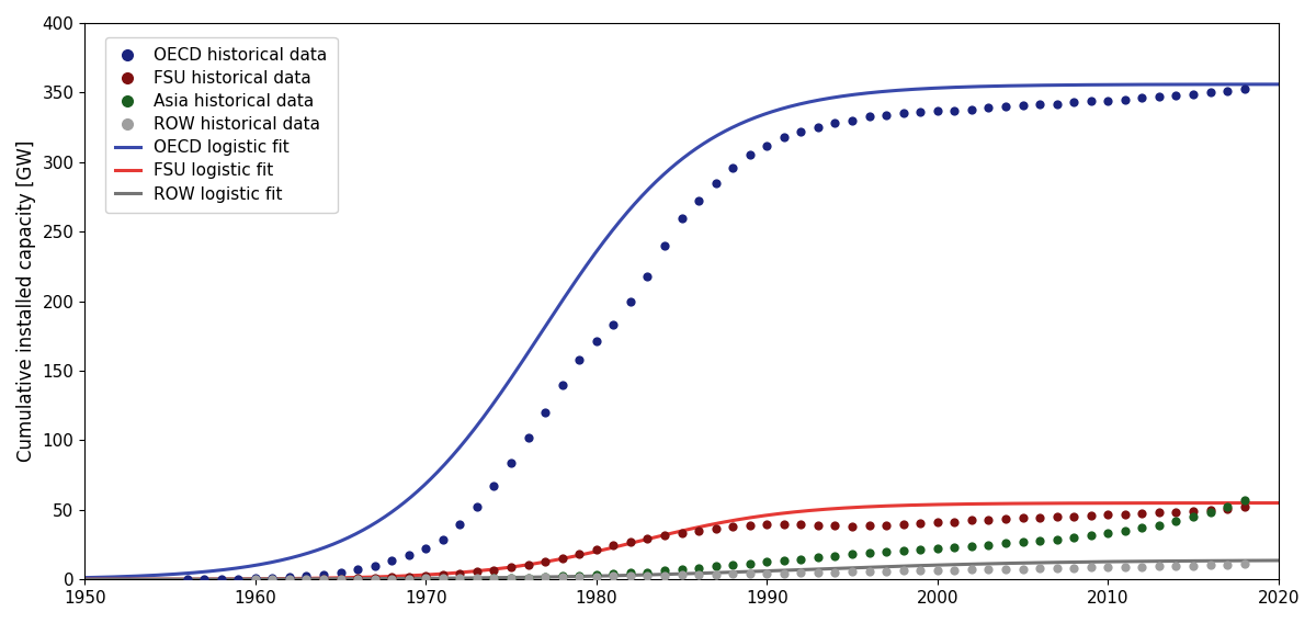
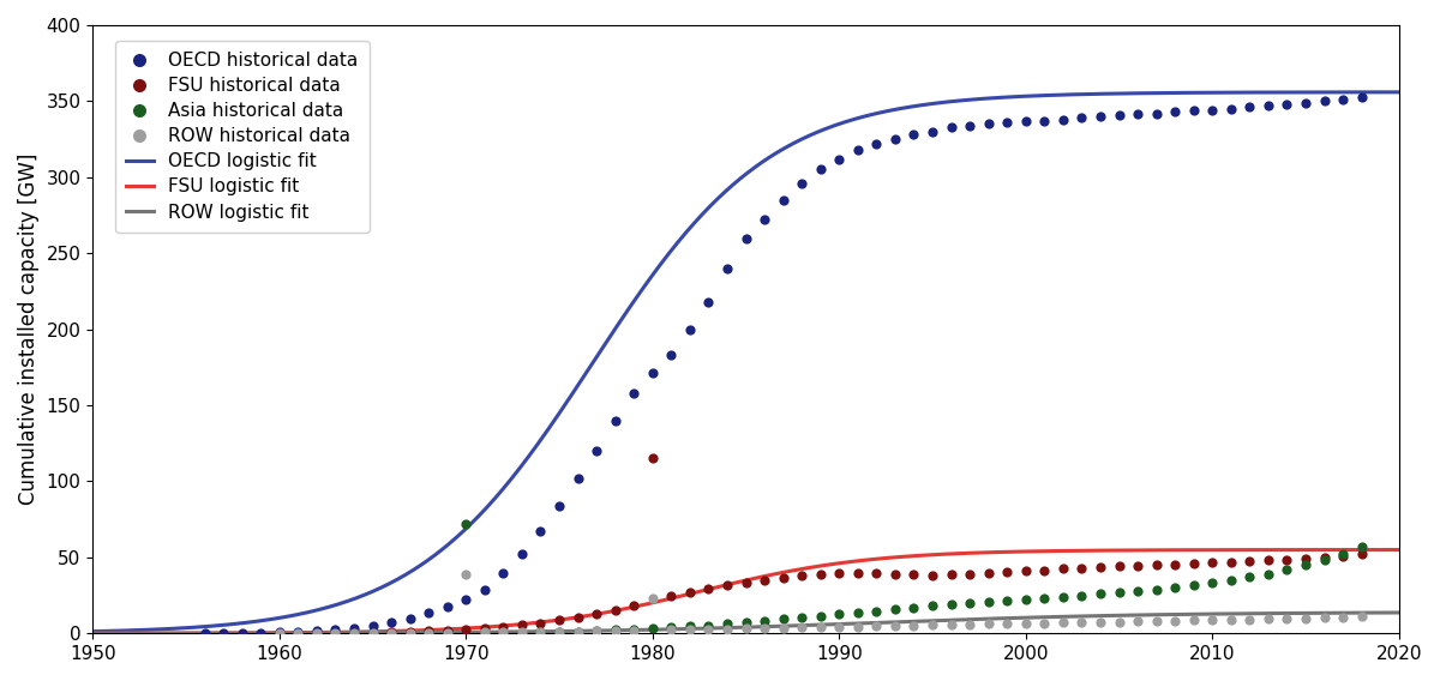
Asia historical data/1970: 0 -> 72
ROW historical data/1970: 1 -> 39
FSU historical data/1980: 22 -> 115
ROW historical data/1980: 2 -> 23
